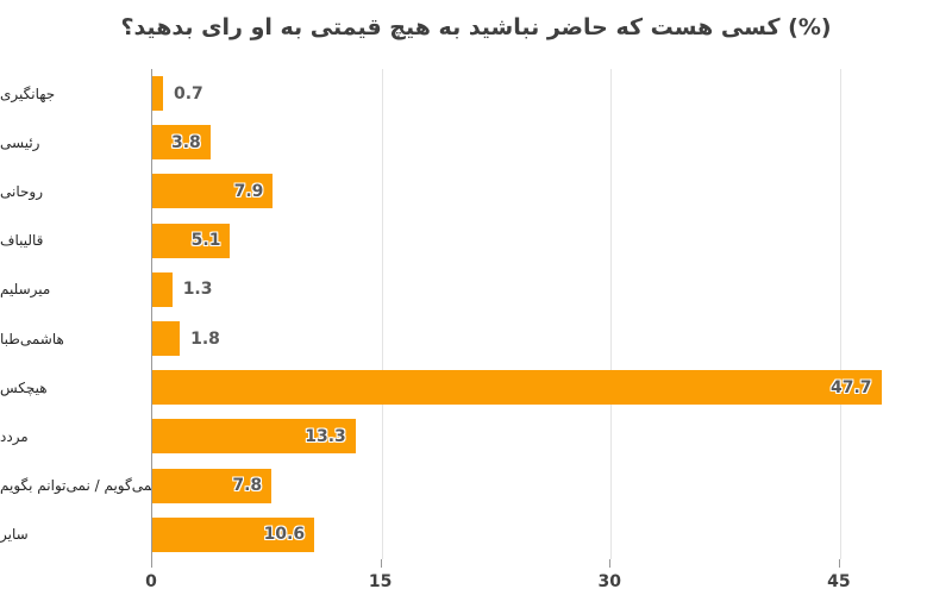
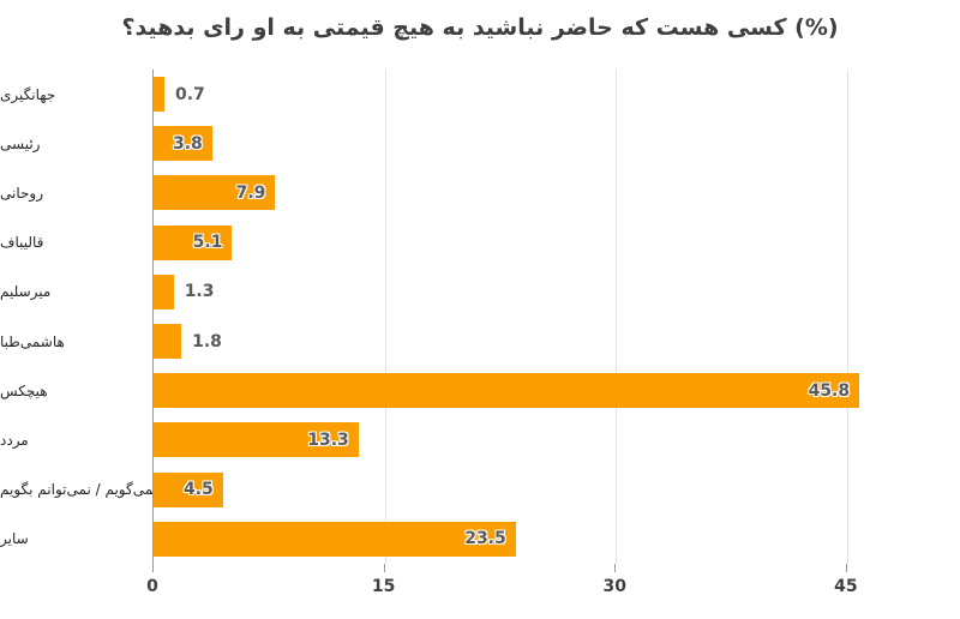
هیچکس: 47.7 -> 45.8
نمی‌گویم / نمی‌توانم بگویم: 7.8 -> 4.5
سایر: 10.6 -> 23.5
